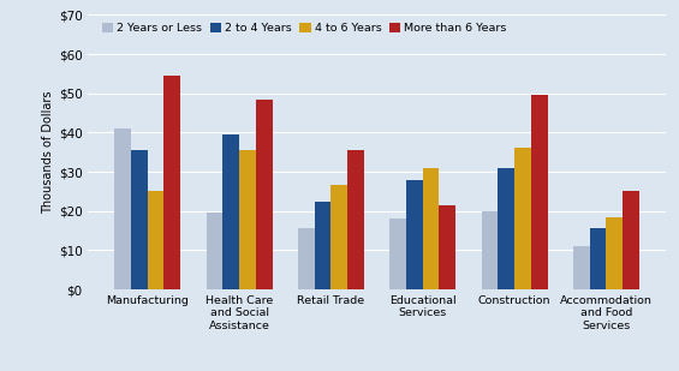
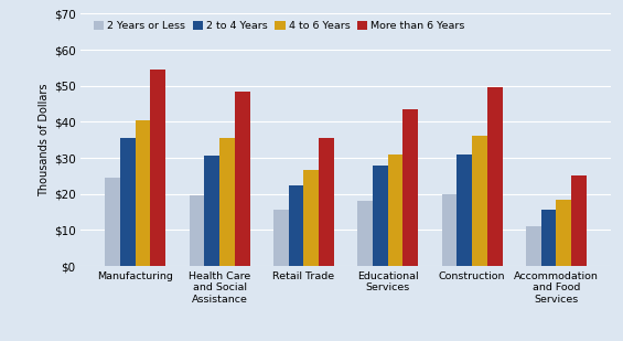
2 Years or Less/Manufacturing: $41.0 -> $24.5
4 to 6 Years/Manufacturing: $25.0 -> $40.5
2 to 4 Years/Health Care and Social Assistance: $39.5 -> $30.5
More than 6 Years/Educational Services: $21.5 -> $43.5
